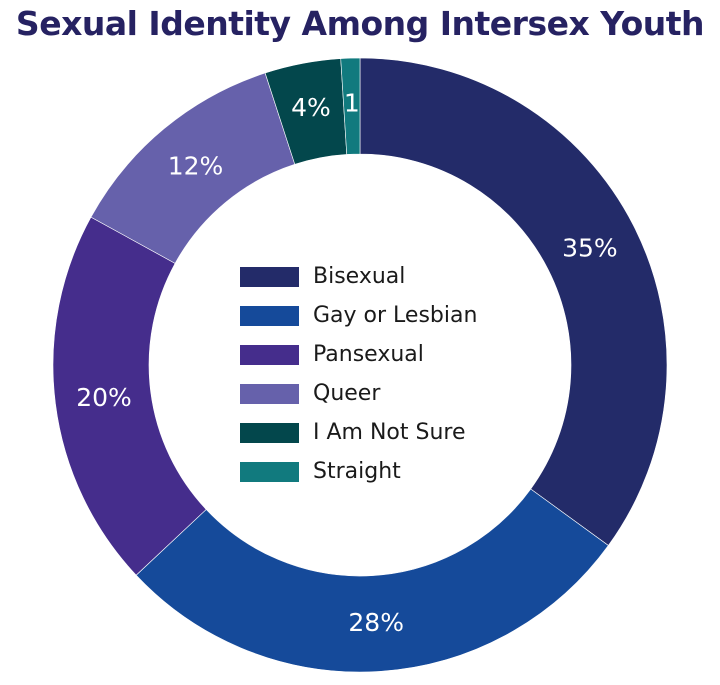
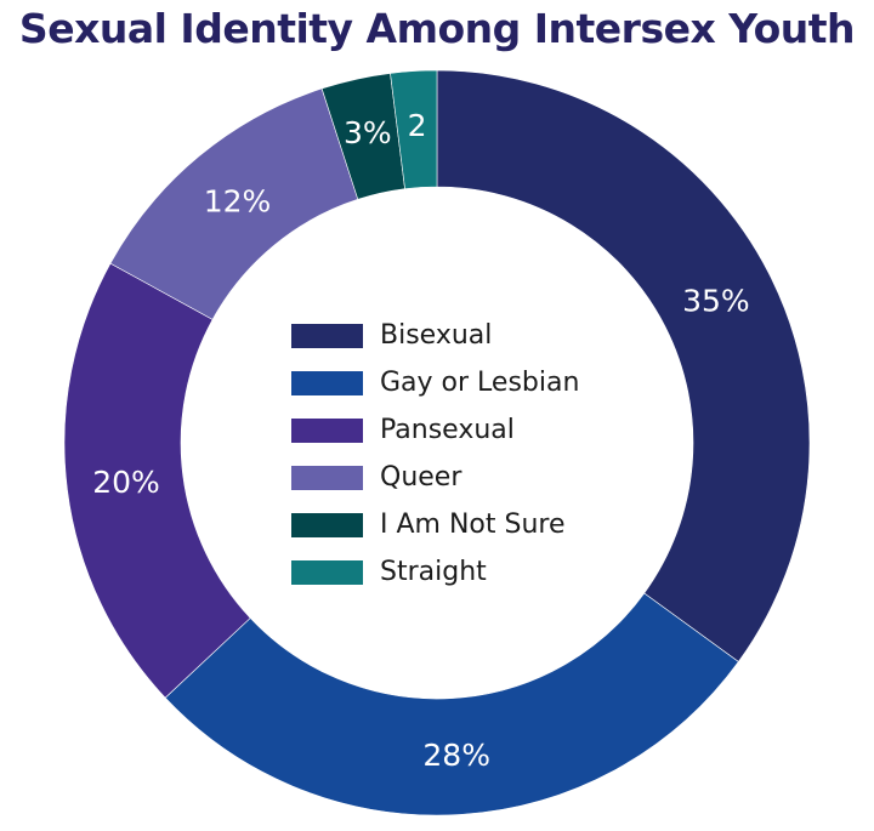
I Am Not Sure: 4% -> 3%
Straight: 1 -> 2
